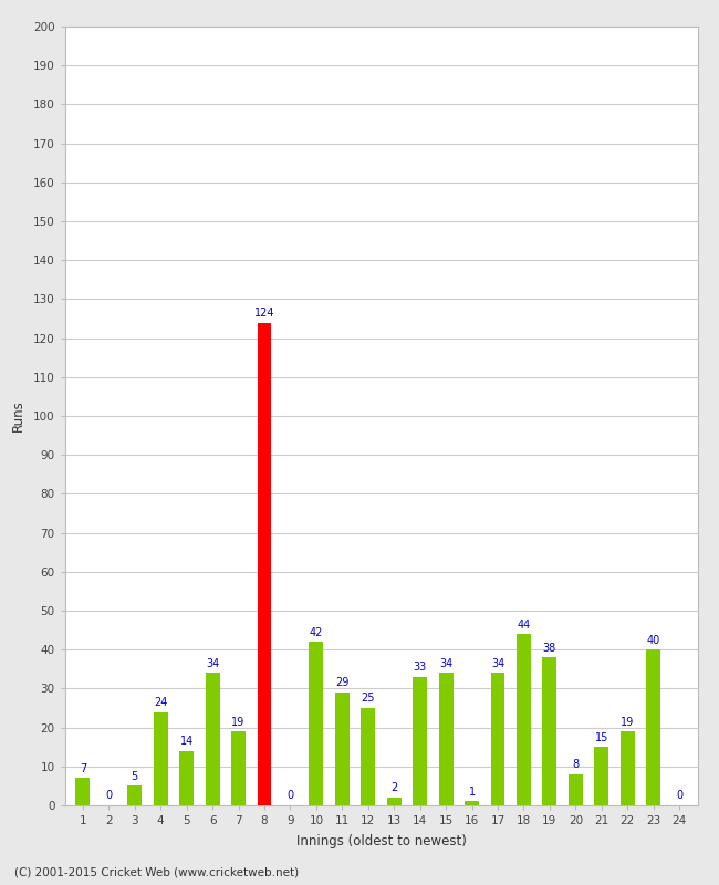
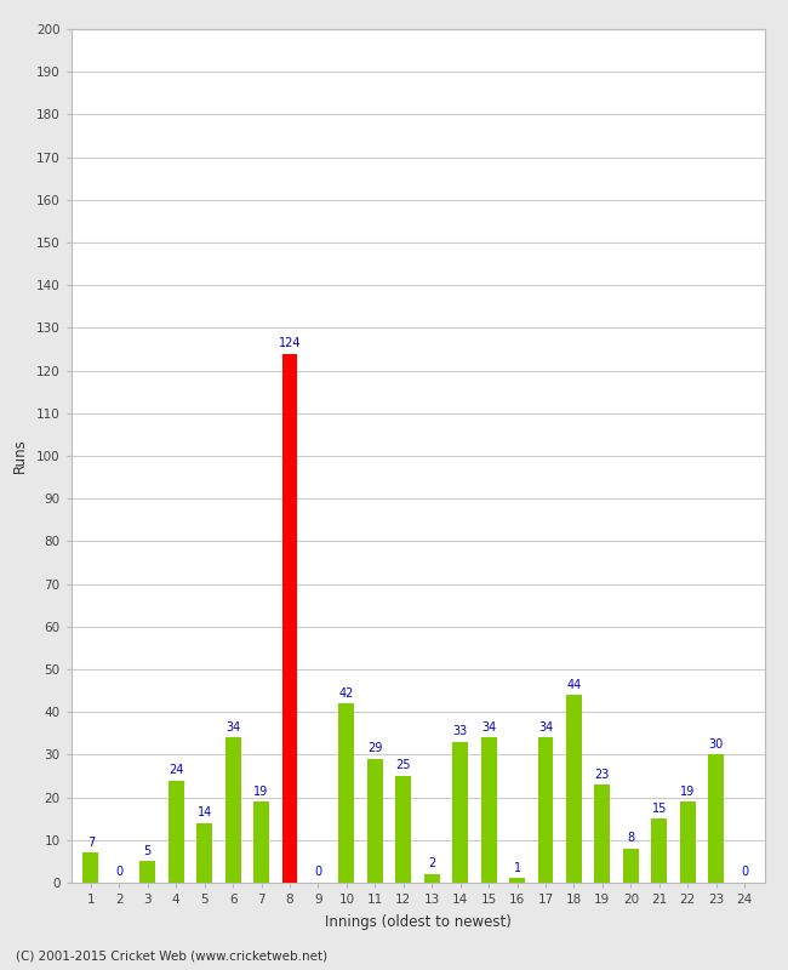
19: 38 -> 23
23: 40 -> 30
